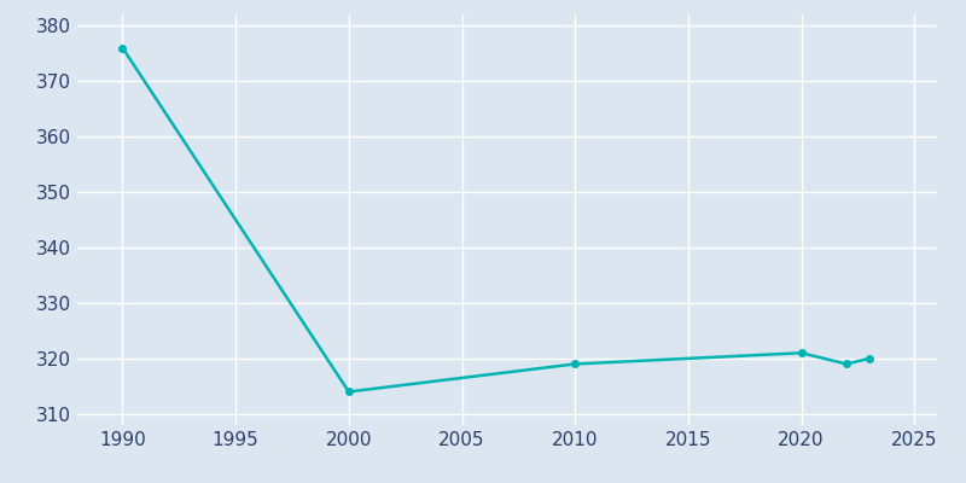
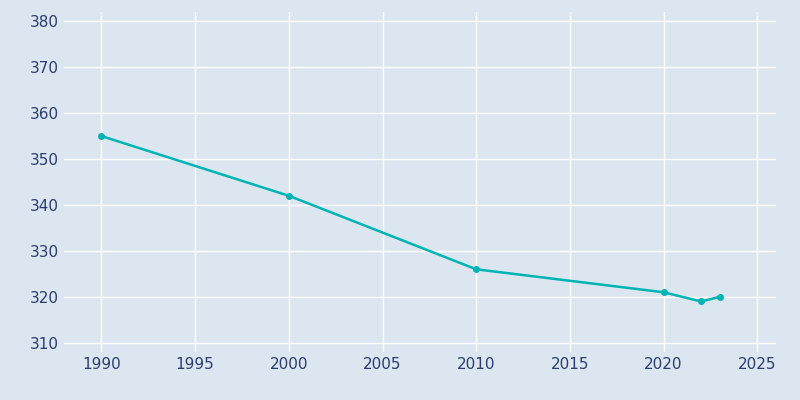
1990: 376 -> 355
2000: 314 -> 342
2010: 319 -> 326
